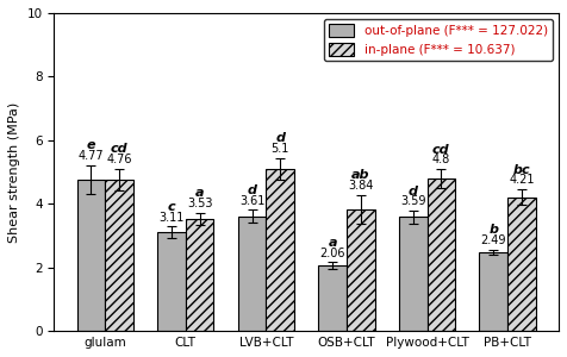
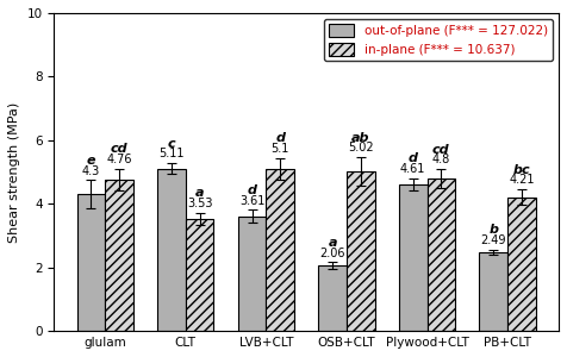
out-of-plane (F*** = 127.022)/glulam: 4.77 -> 4.3
out-of-plane (F*** = 127.022)/CLT: 3.11 -> 5.11
in-plane (F*** = 10.637)/OSB+CLT: 3.84 -> 5.02
out-of-plane (F*** = 127.022)/Plywood+CLT: 3.59 -> 4.61
